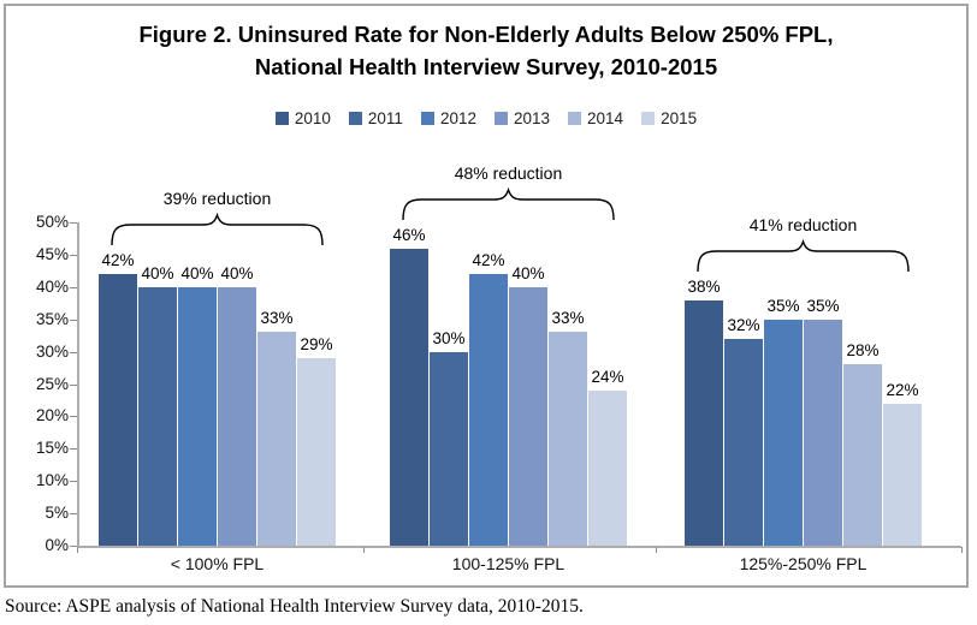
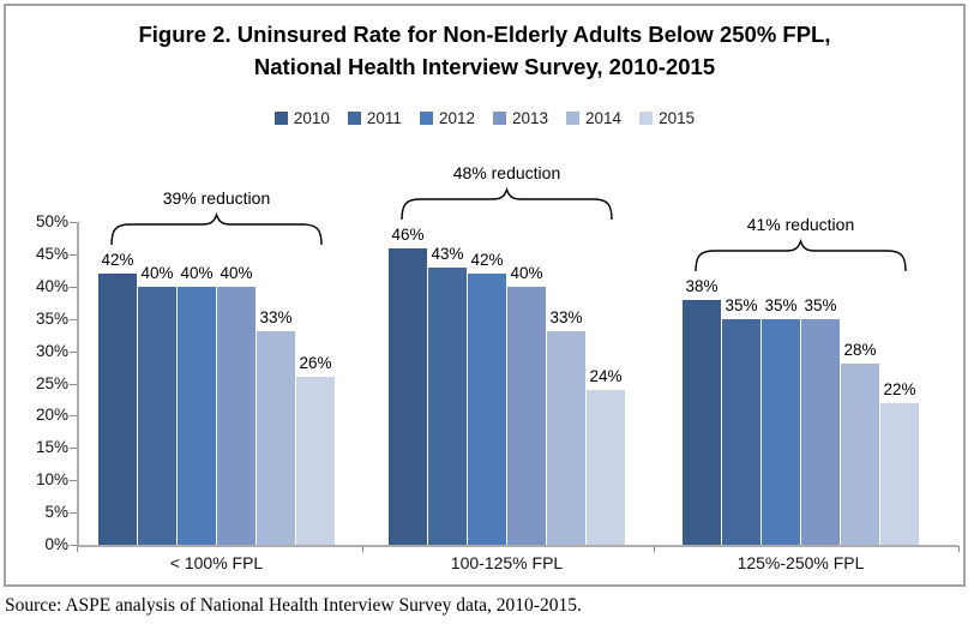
2015/< 100% FPL: 29% -> 26%
2011/100-125% FPL: 30% -> 43%
2011/125%-250% FPL: 32% -> 35%
